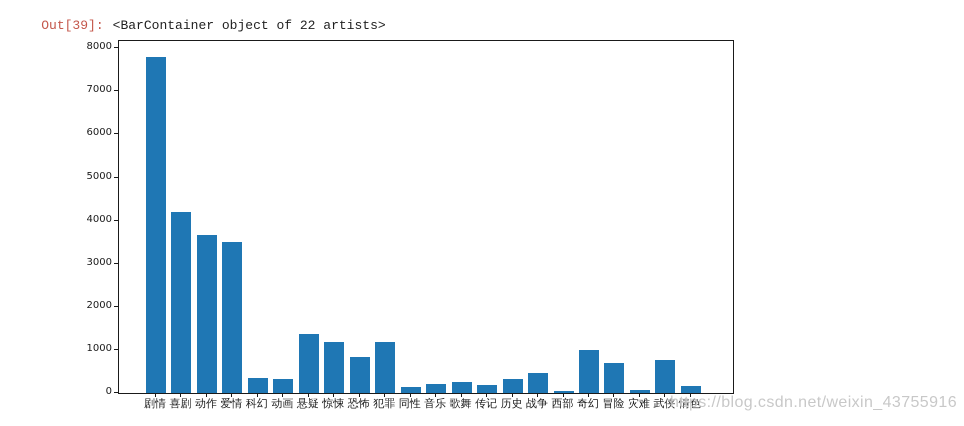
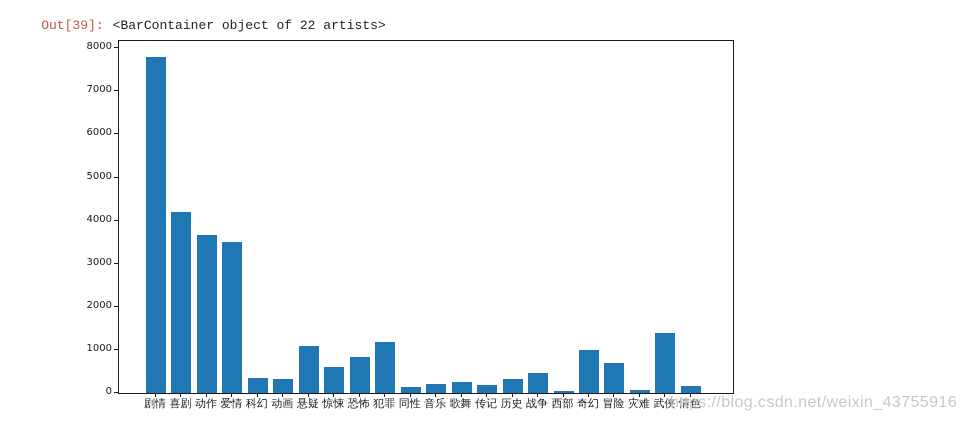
悬疑: 1400 -> 1100
惊悚: 1200 -> 600
武侠: 800 -> 1400
